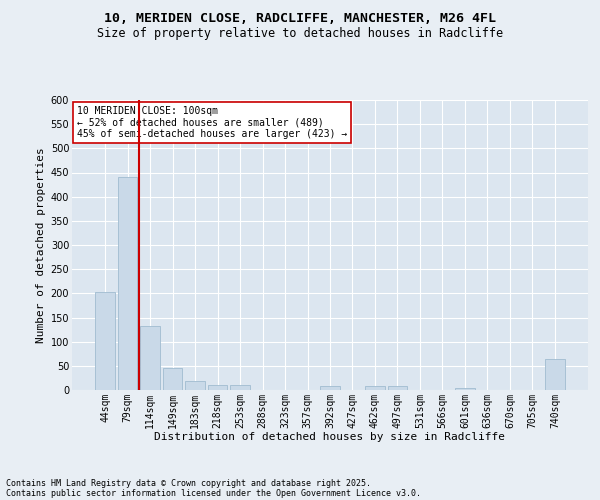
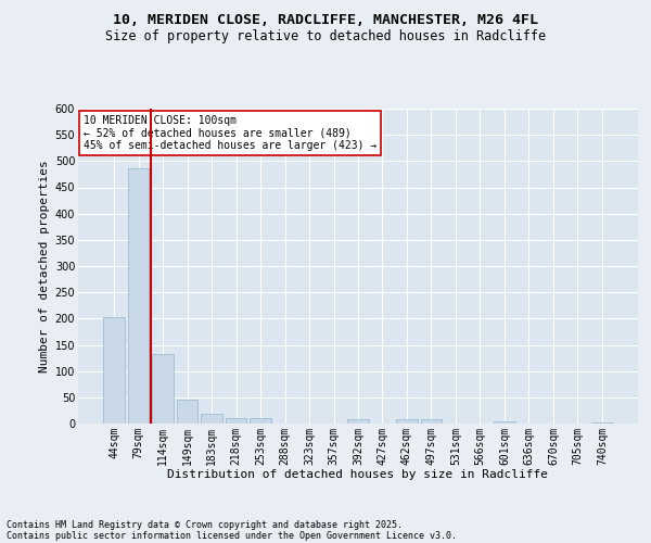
79sqm: 440 -> 487
740sqm: 65 -> 3
